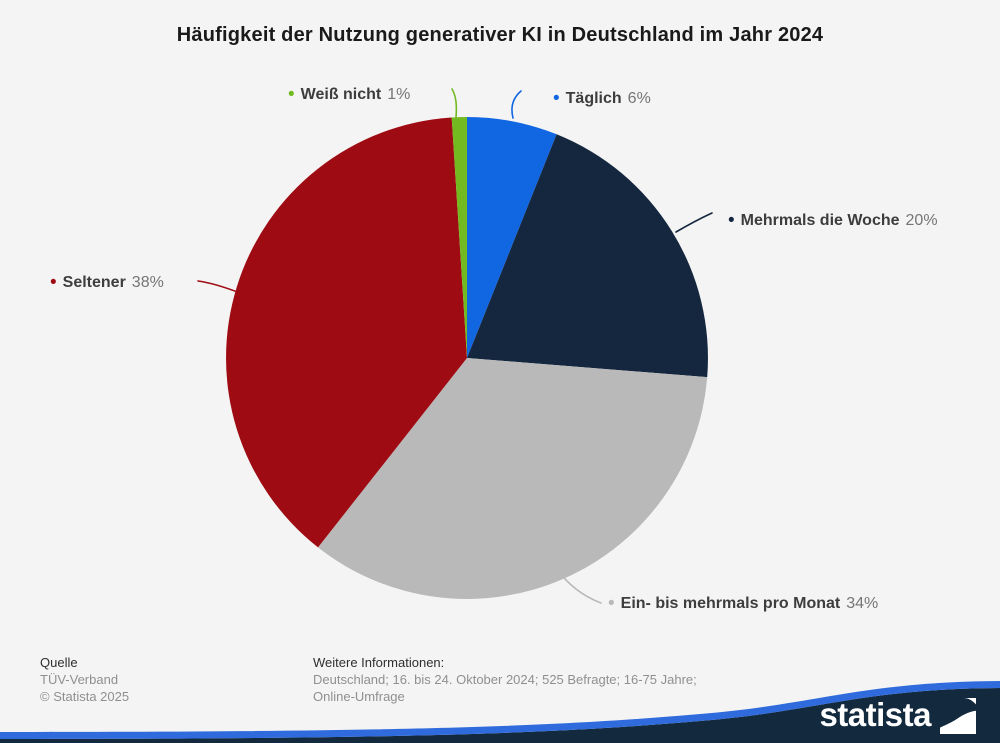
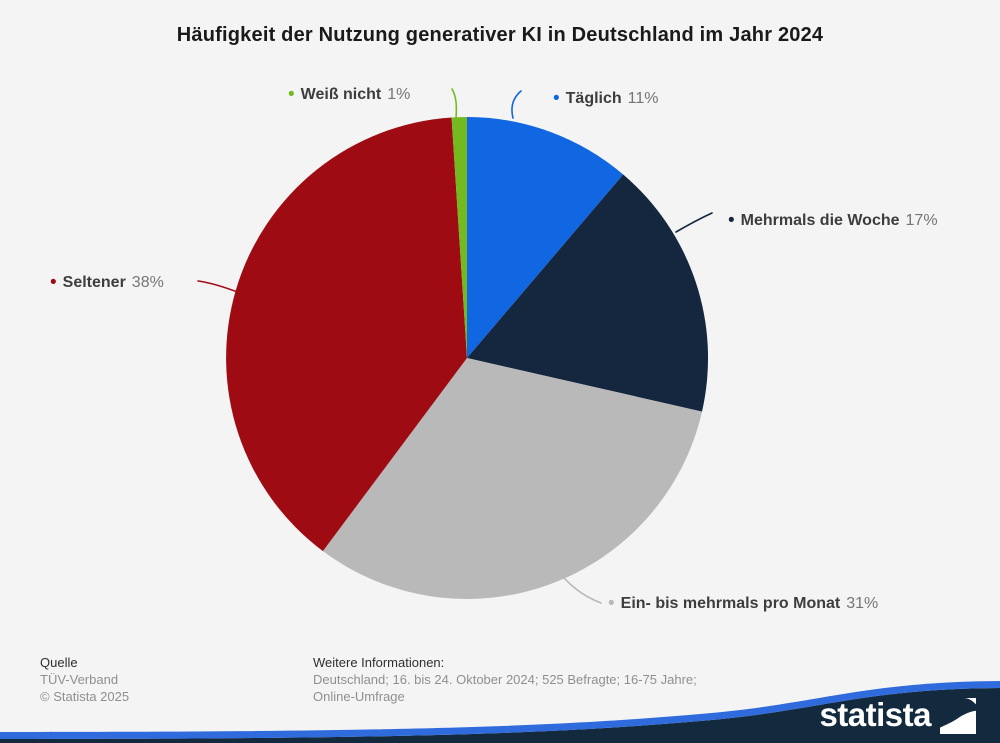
Täglich: 6% -> 11%
Mehrmals die Woche: 20% -> 17%
Ein- bis mehrmals pro Monat: 34% -> 31%
